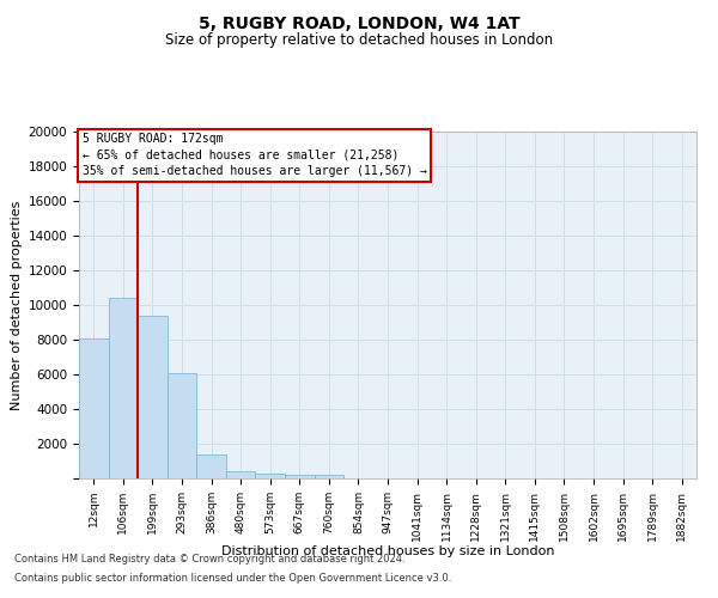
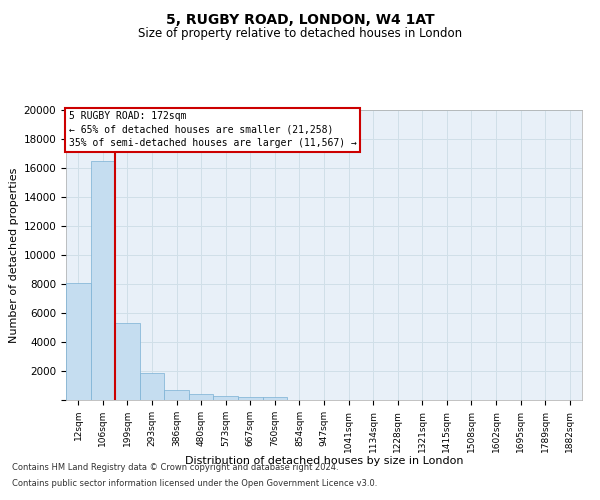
106sqm: 10400 -> 16500
199sqm: 9400 -> 5300
293sqm: 6100 -> 1800
386sqm: 1400 -> 700
